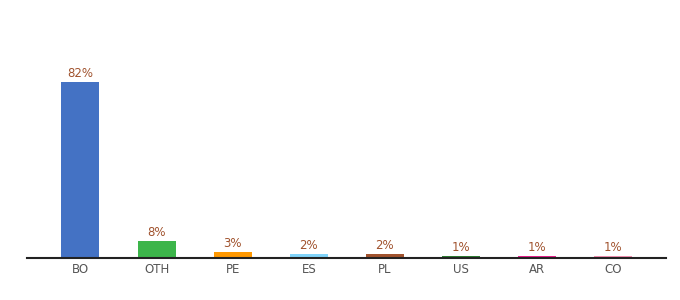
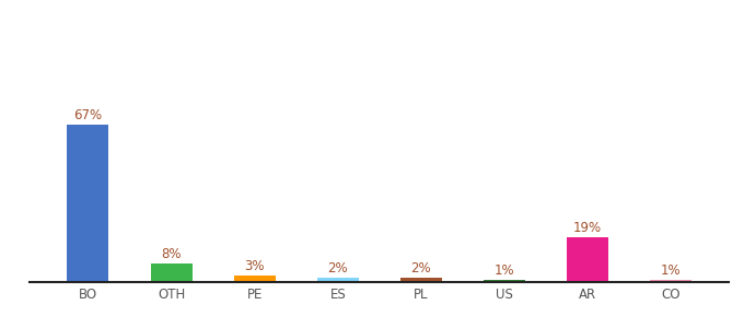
BO: 82% -> 67%
AR: 1% -> 19%
